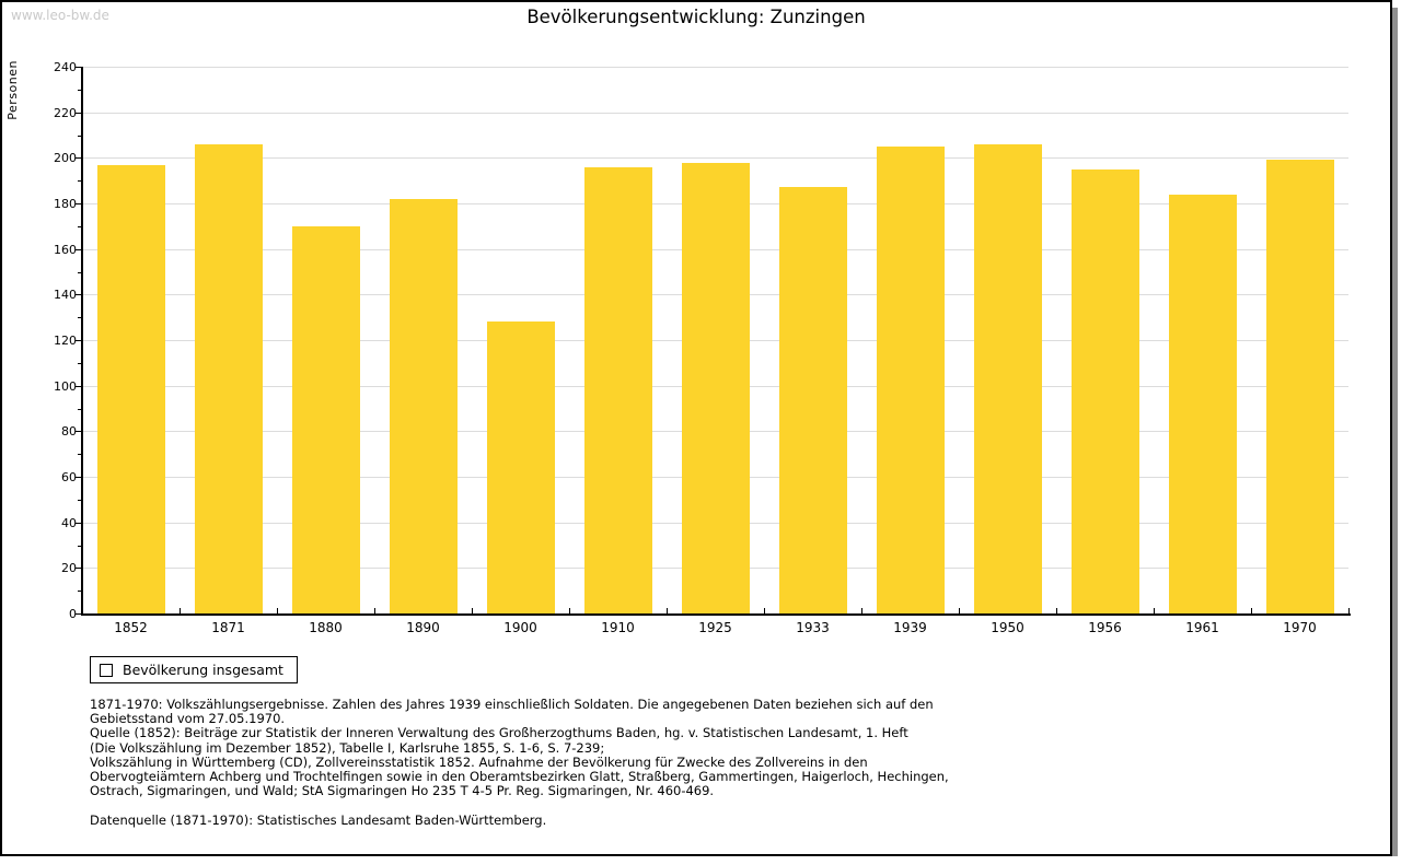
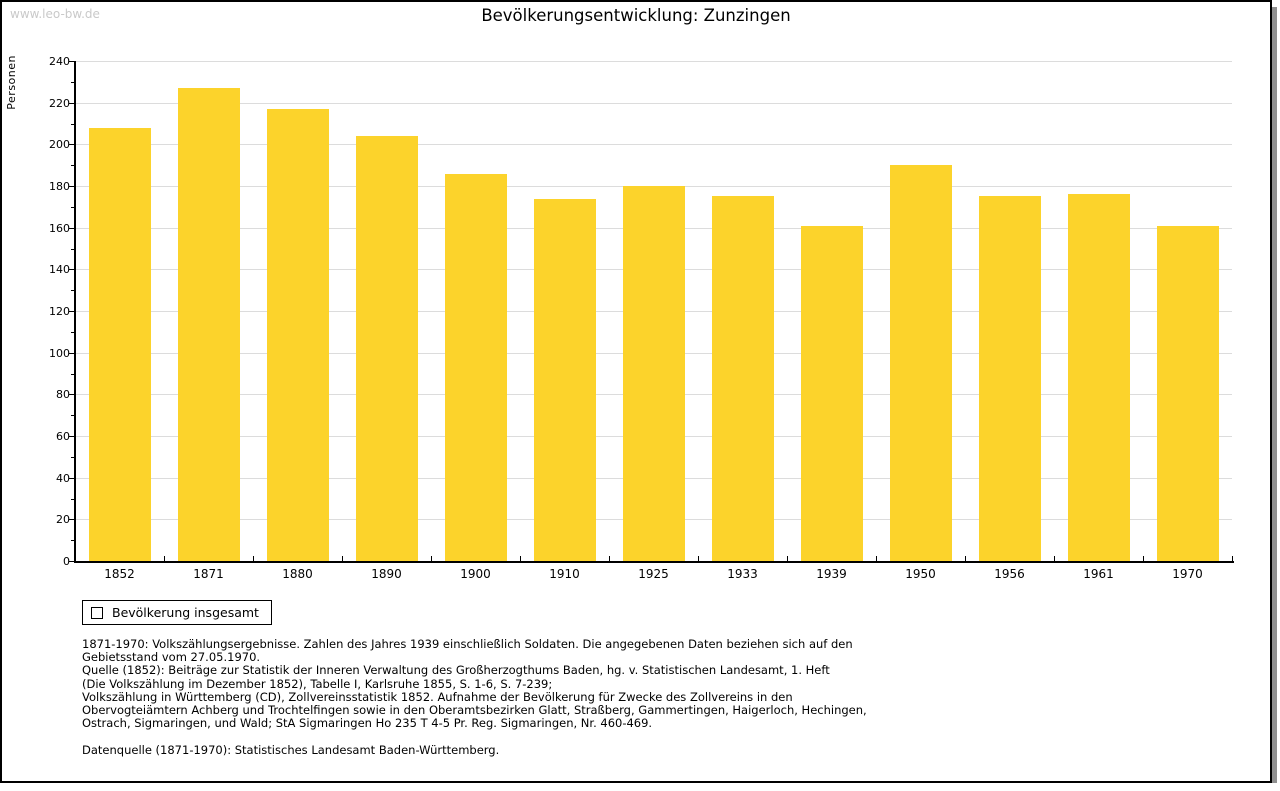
1852: 197 -> 208
1871: 206 -> 227
1880: 170 -> 217
1890: 182 -> 204
1900: 128 -> 186
1910: 196 -> 174
1925: 198 -> 180
1933: 187 -> 175
1939: 205 -> 161
1950: 206 -> 190
1956: 195 -> 175
1961: 184 -> 176
1970: 199 -> 161
